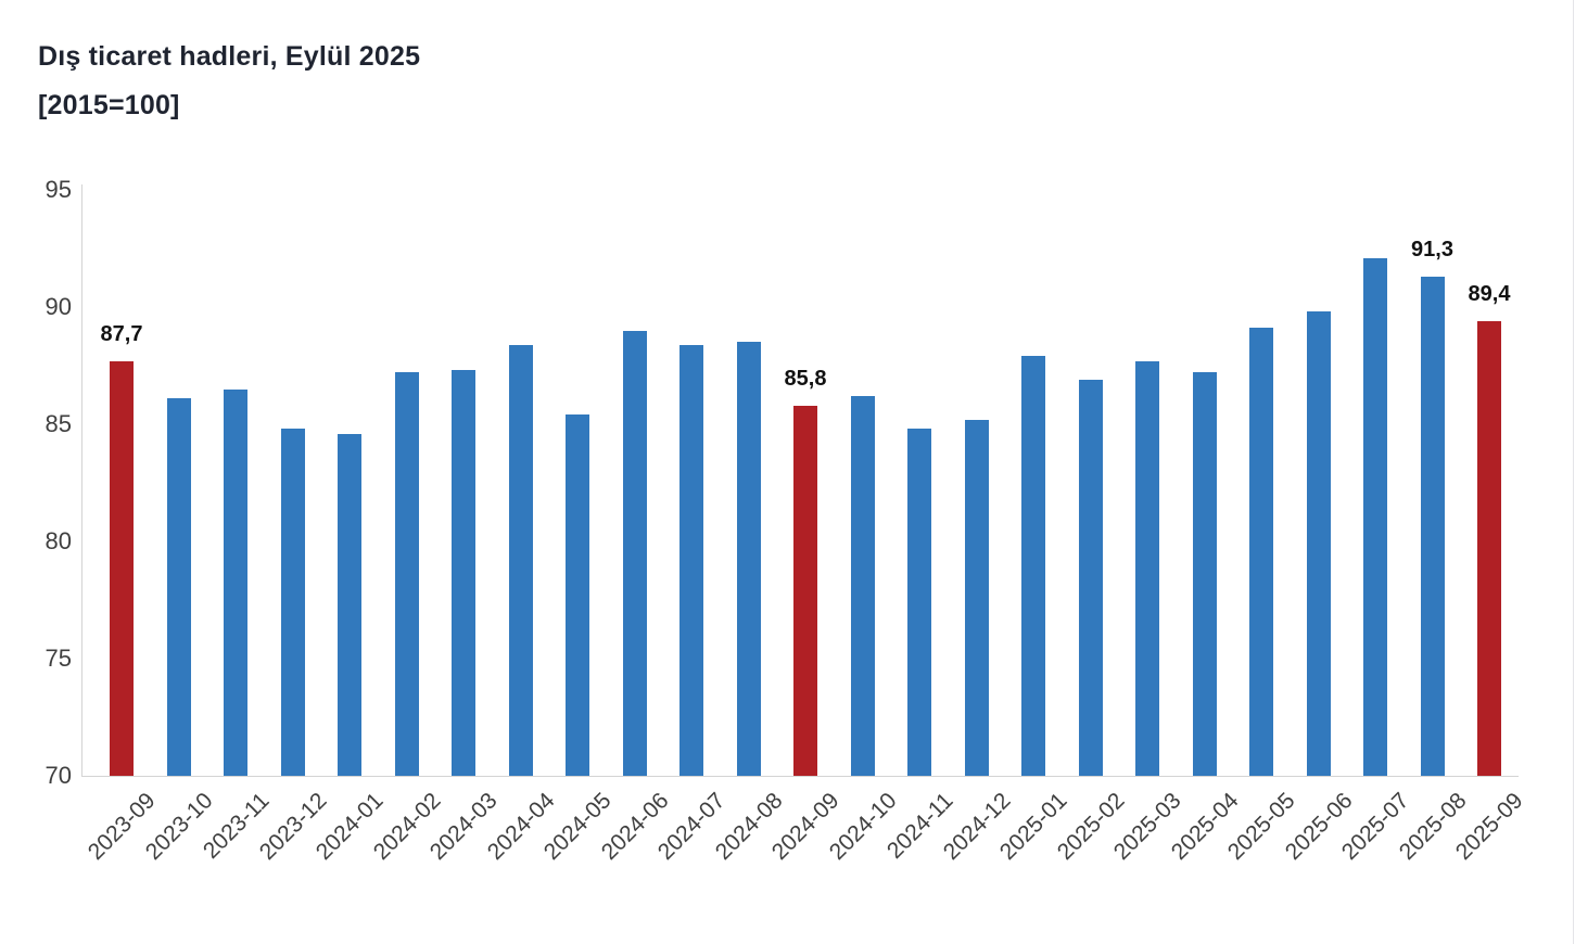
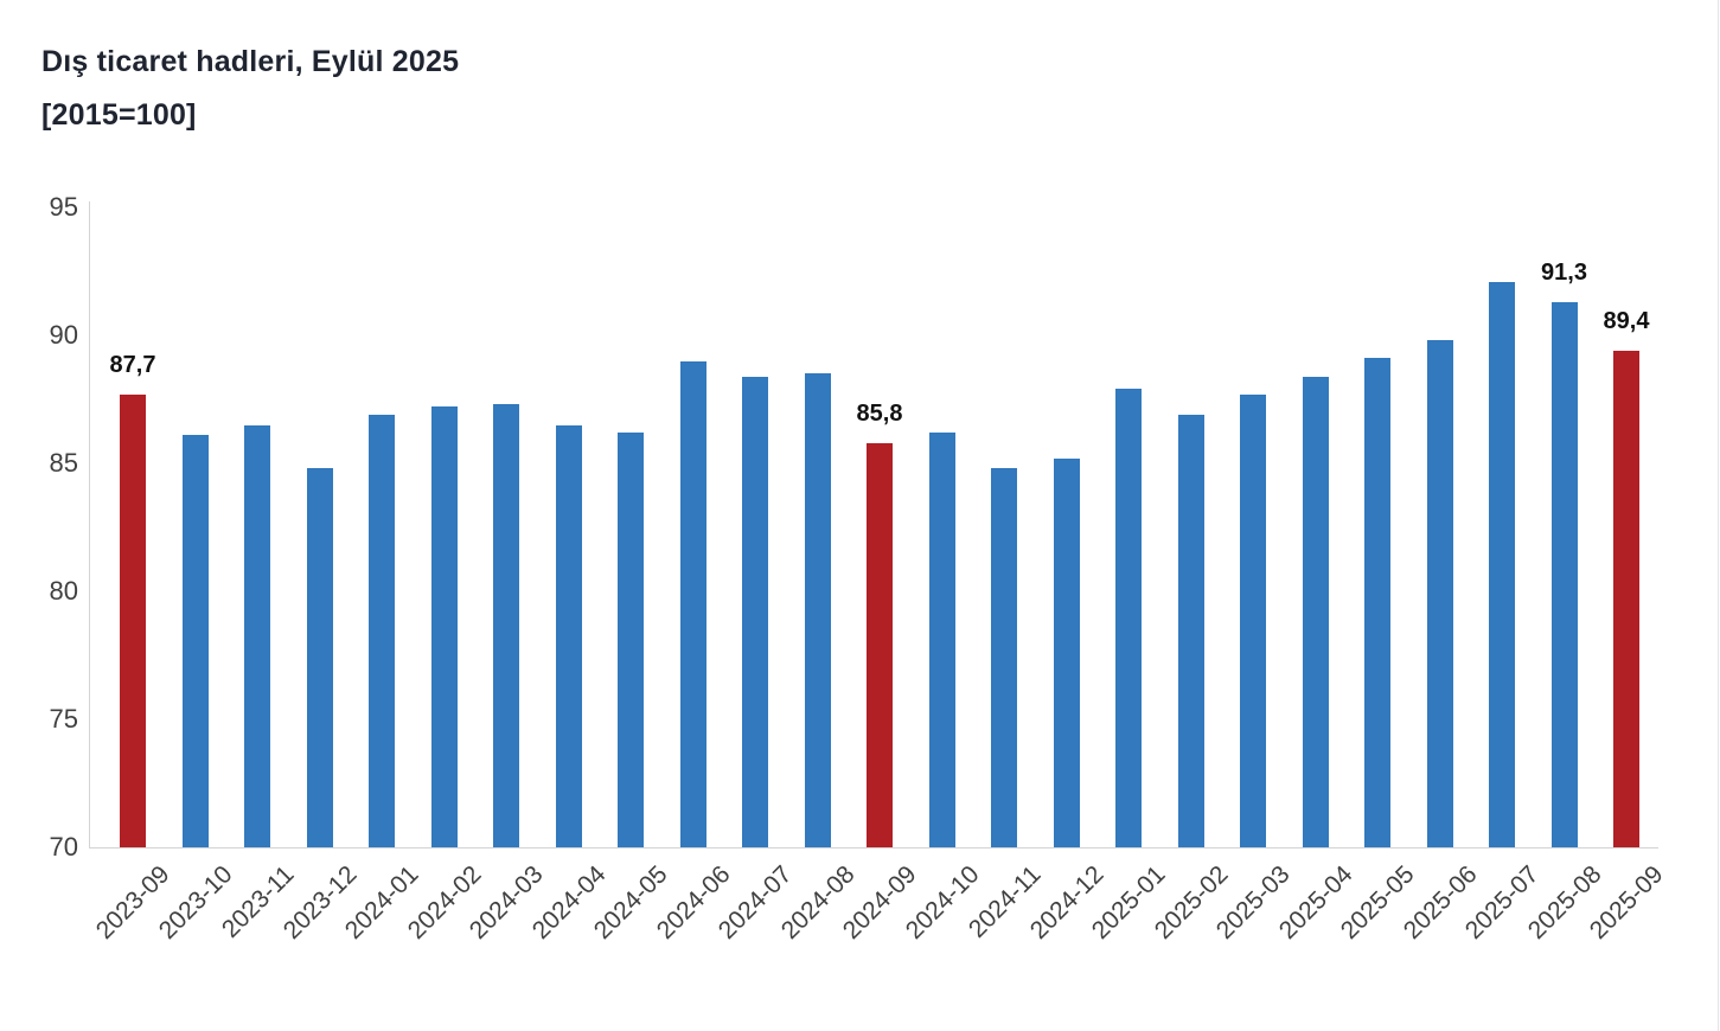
2024-01: 84.6 -> 86.9
2024-04: 88.4 -> 86.5
2024-05: 85.4 -> 86.2
2025-04: 87.2 -> 88.4
